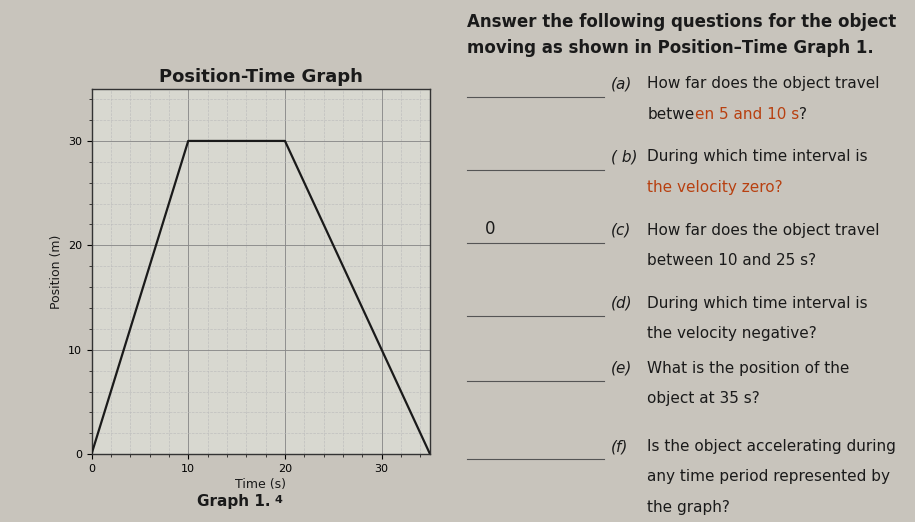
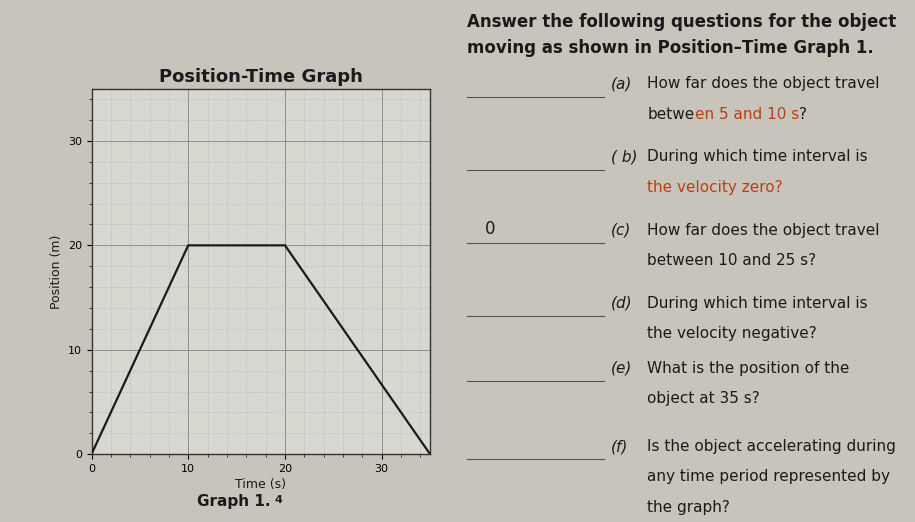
10: 30 -> 20
20: 30 -> 20
